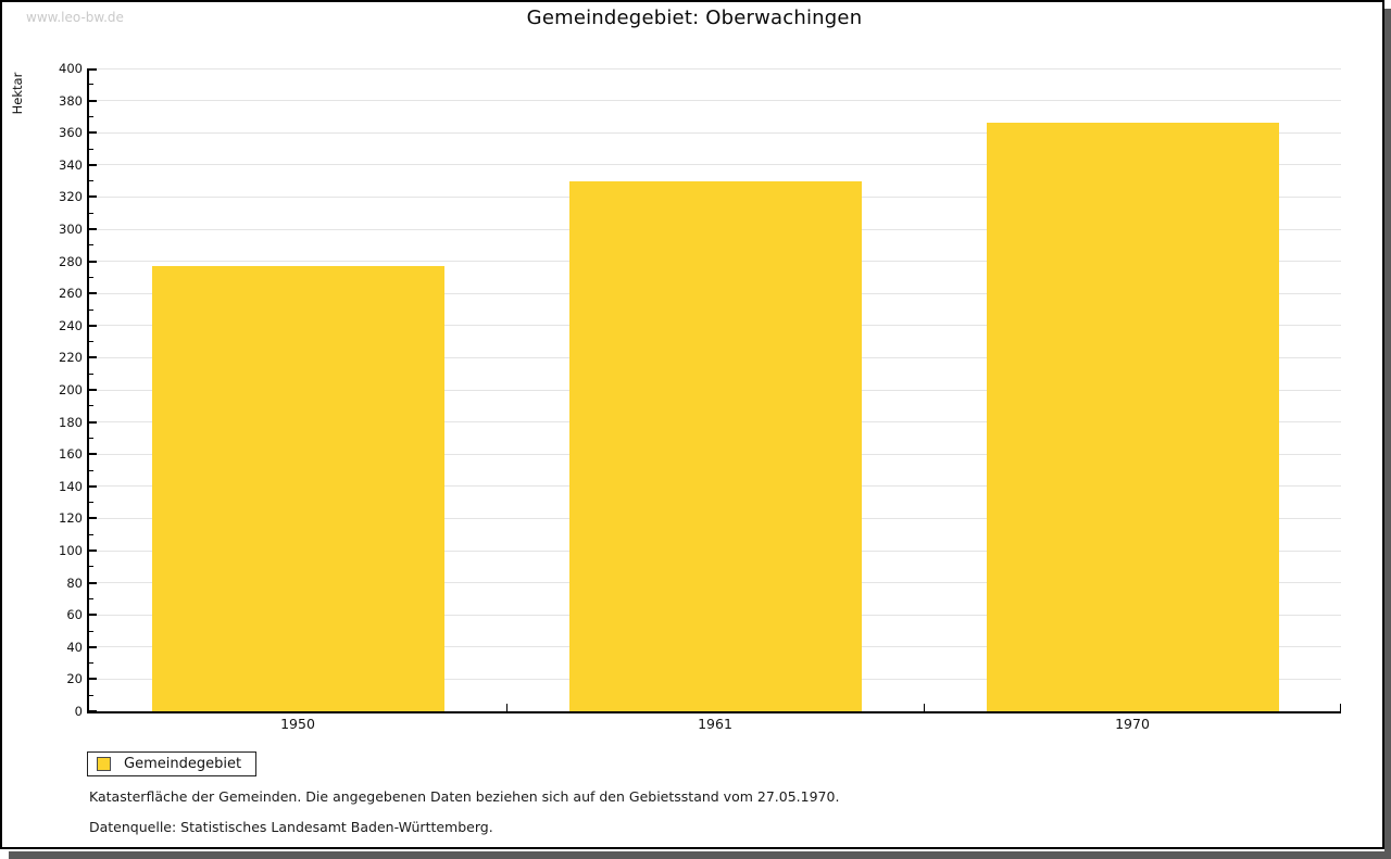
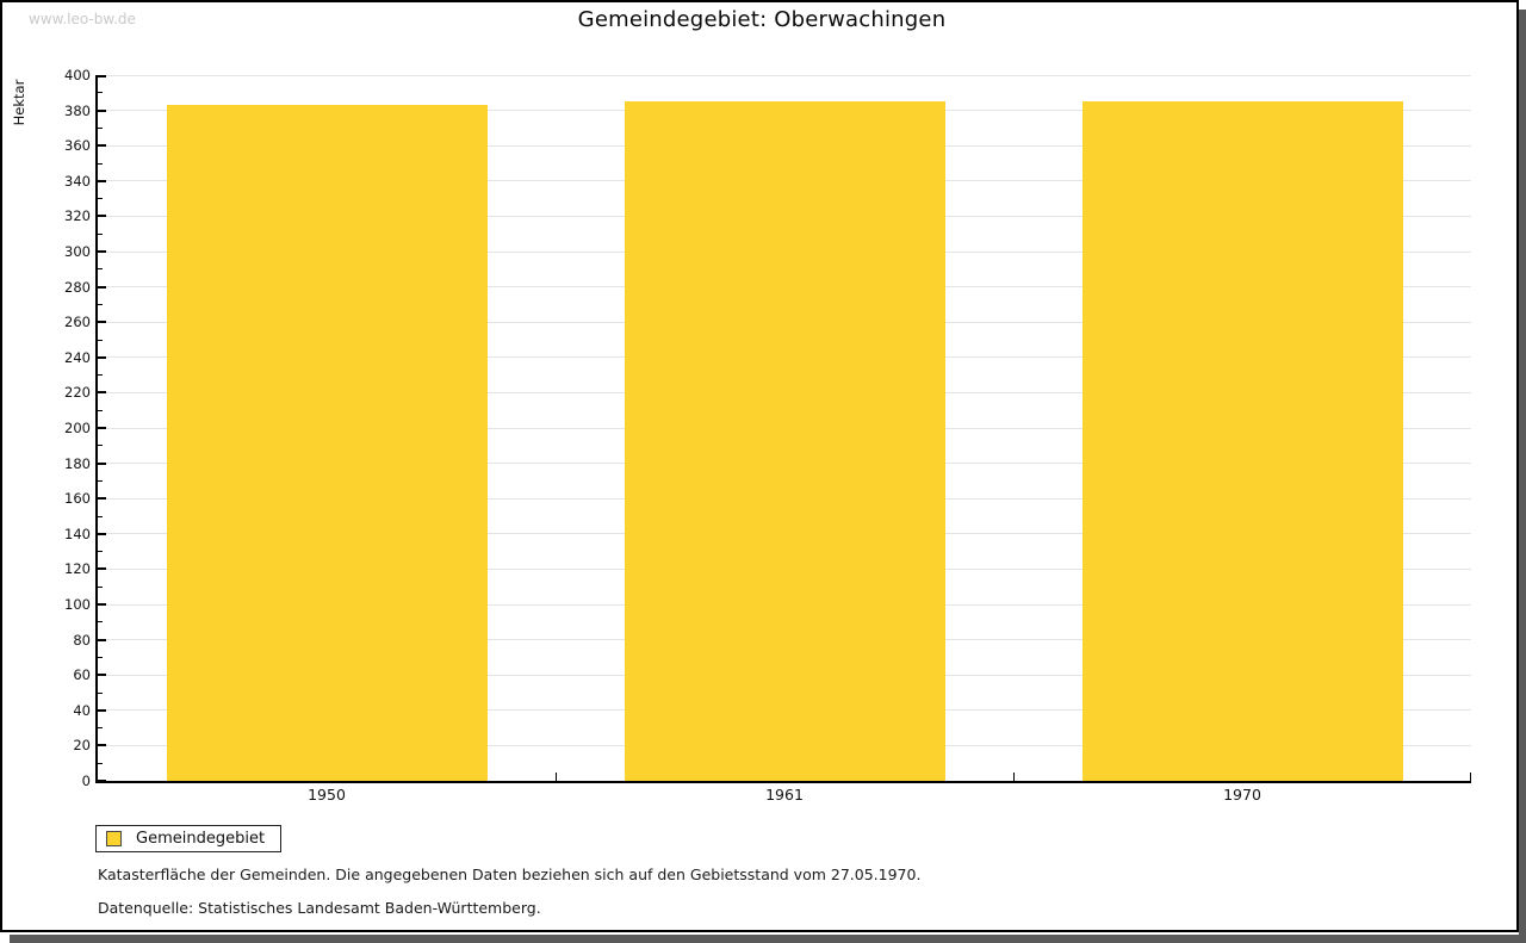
1950: 277 -> 383
1961: 330 -> 385
1970: 366 -> 385
